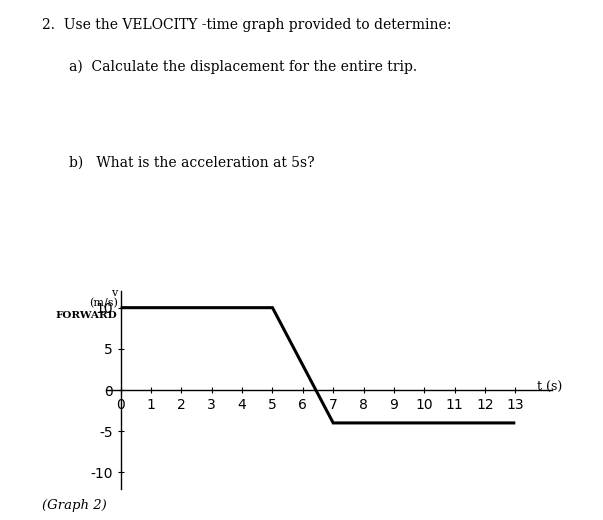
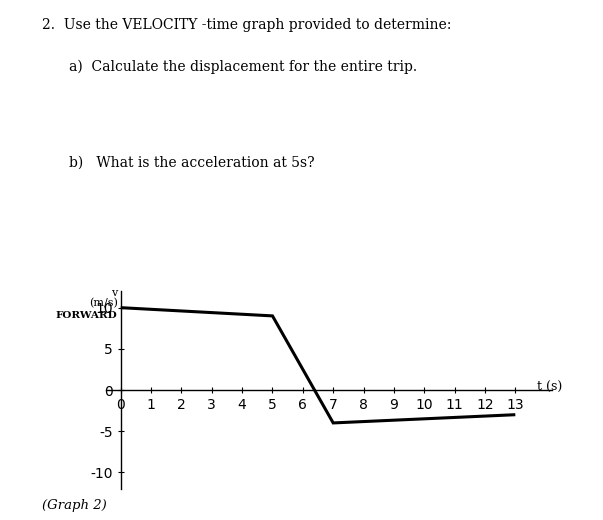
5: 10 -> 9
13: -4 -> -3
